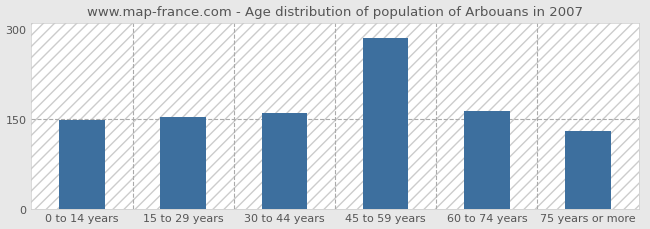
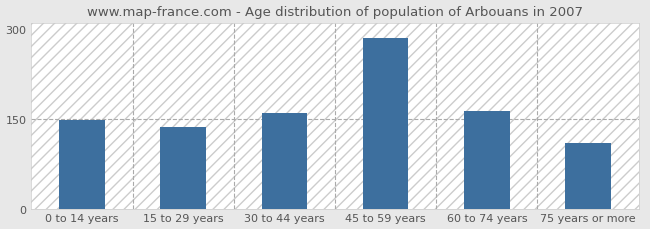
15 to 29 years: 153 -> 136
75 years or more: 130 -> 110
